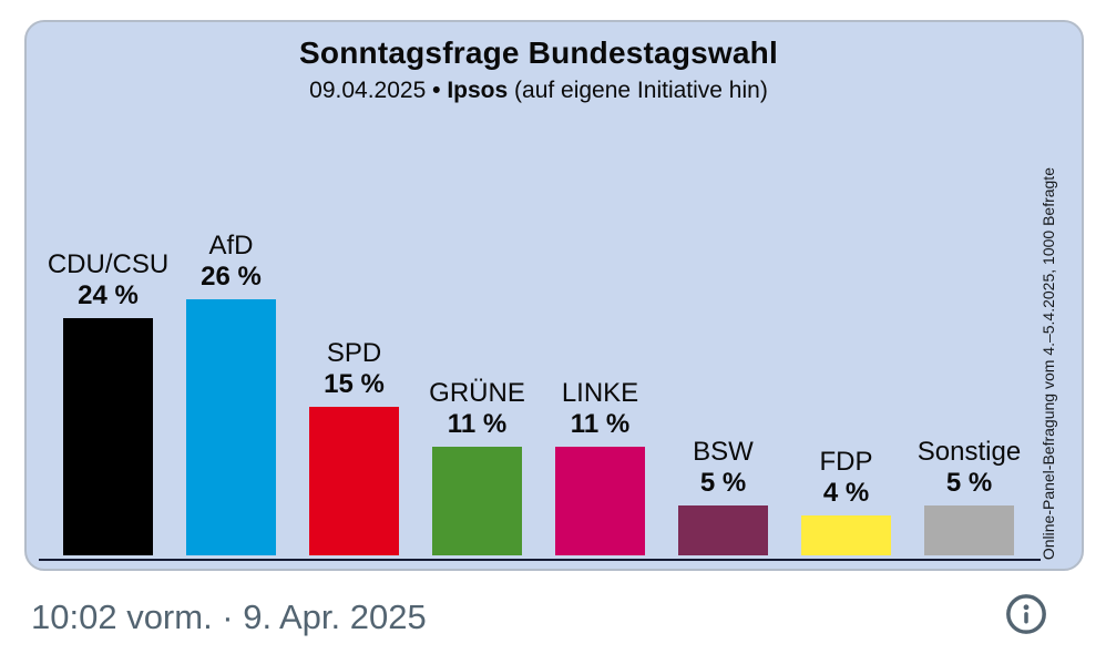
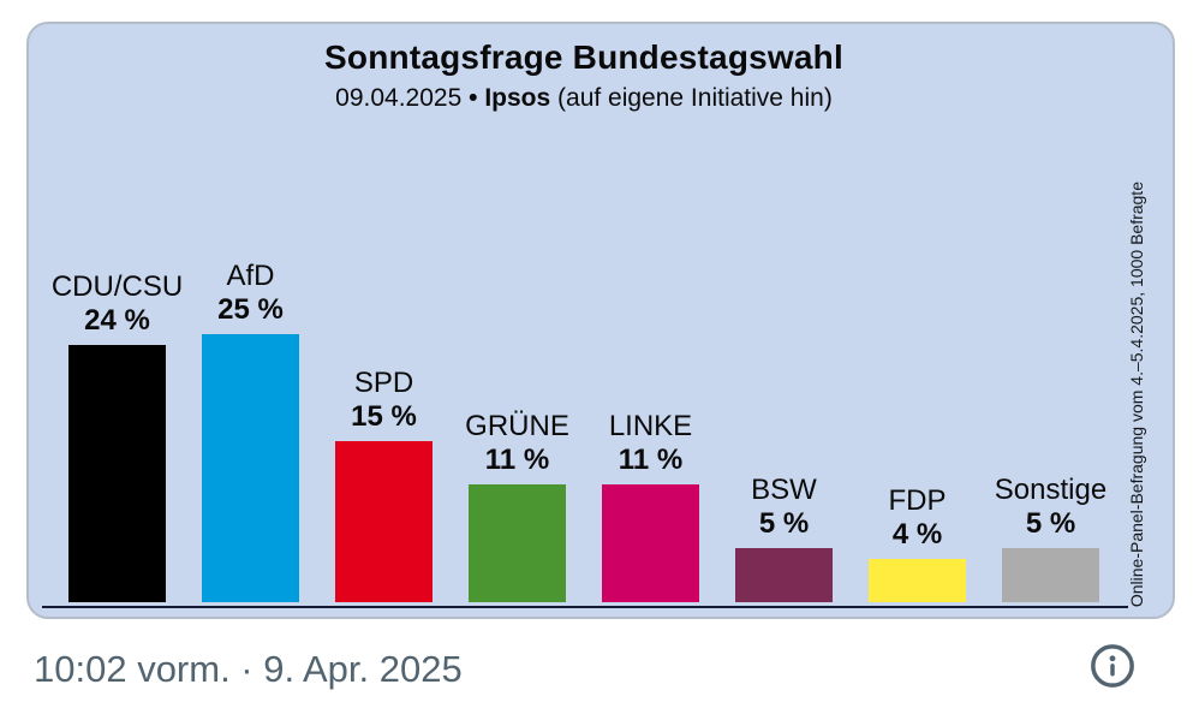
AfD: 26 -> 25
